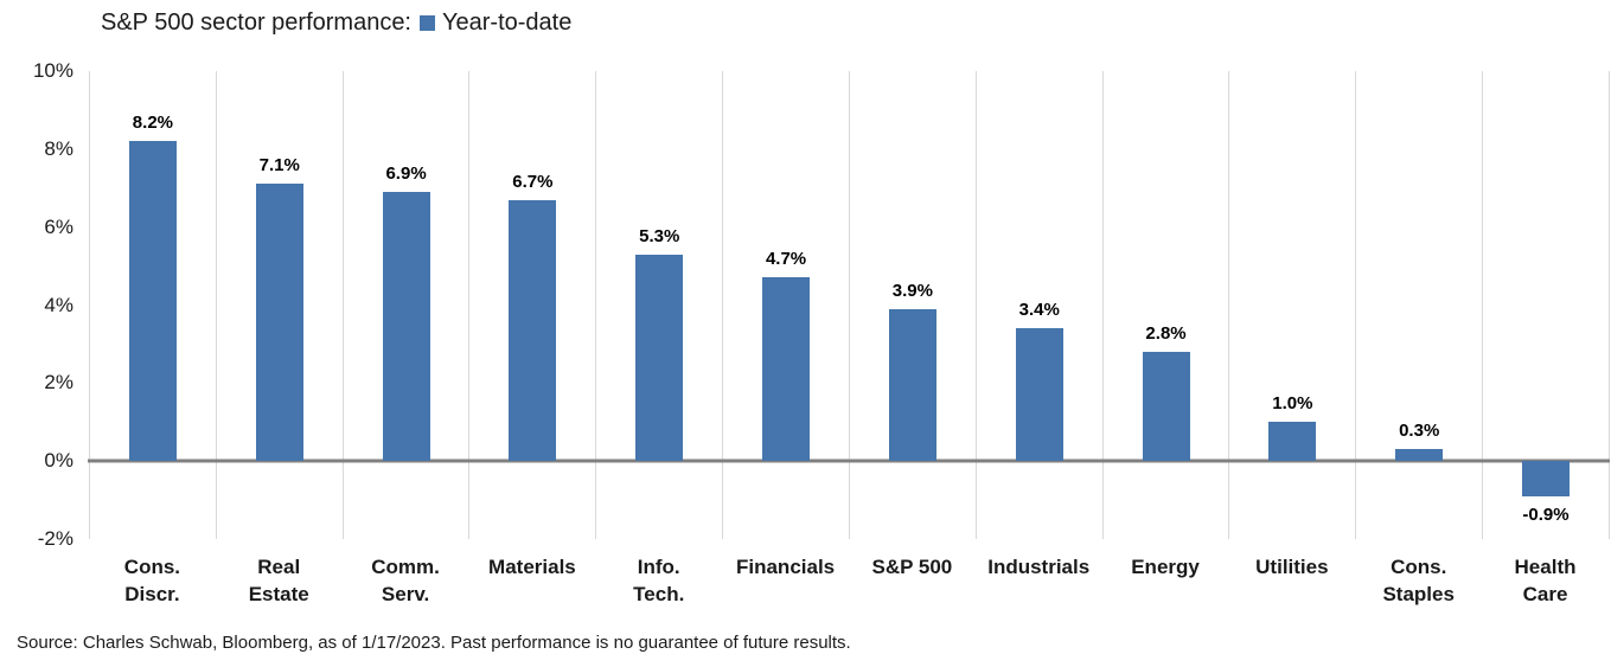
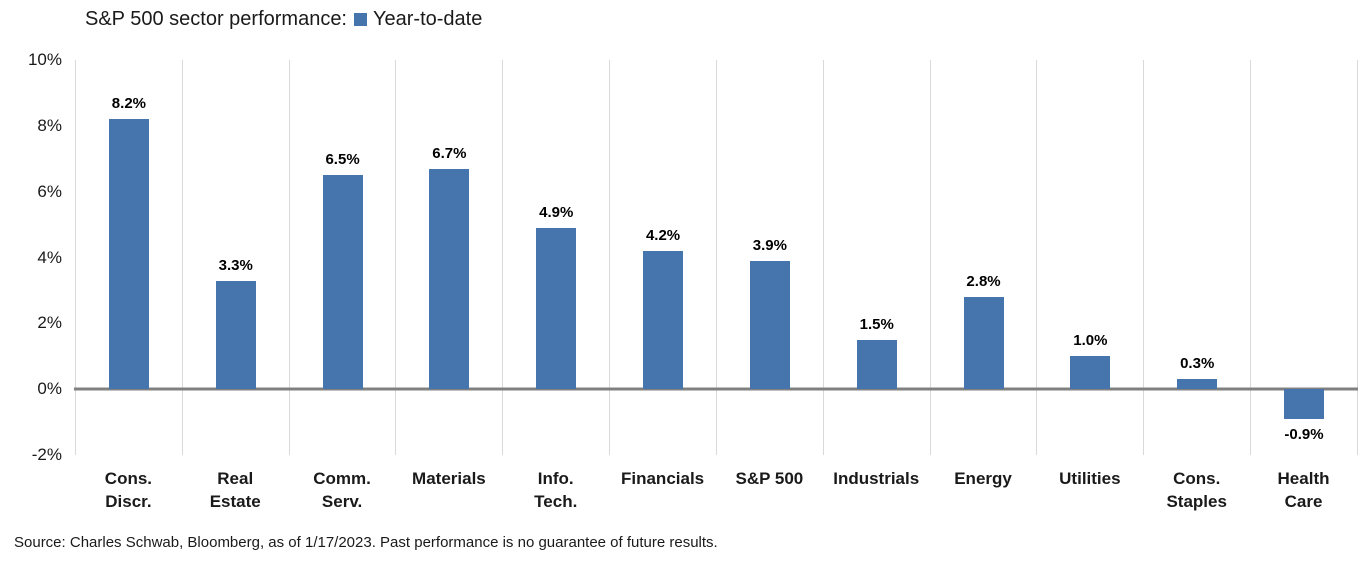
Real Estate: 7.1% -> 3.3%
Comm. Serv.: 6.9% -> 6.5%
Info. Tech.: 5.3% -> 4.9%
Financials: 4.7% -> 4.2%
Industrials: 3.4% -> 1.5%
